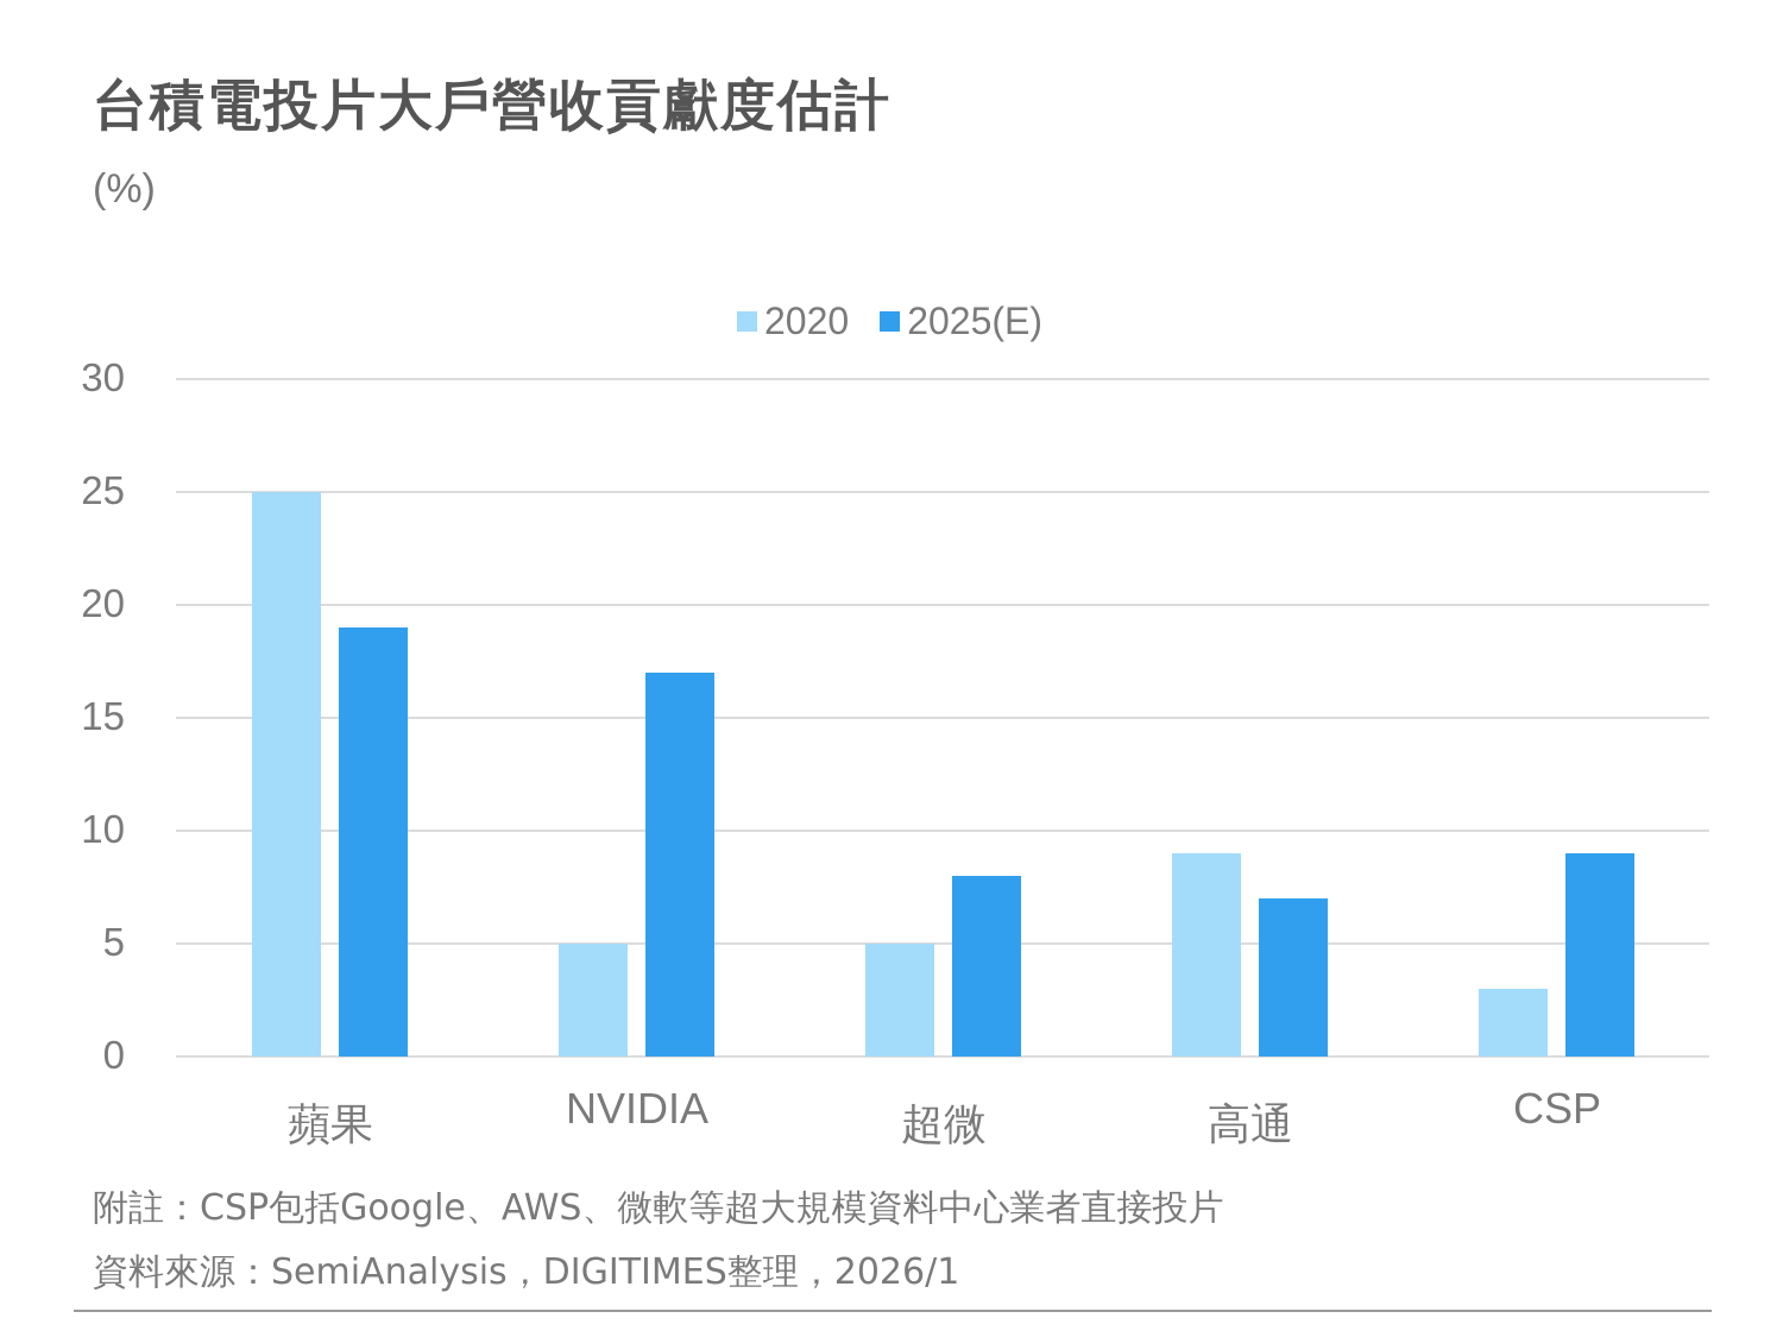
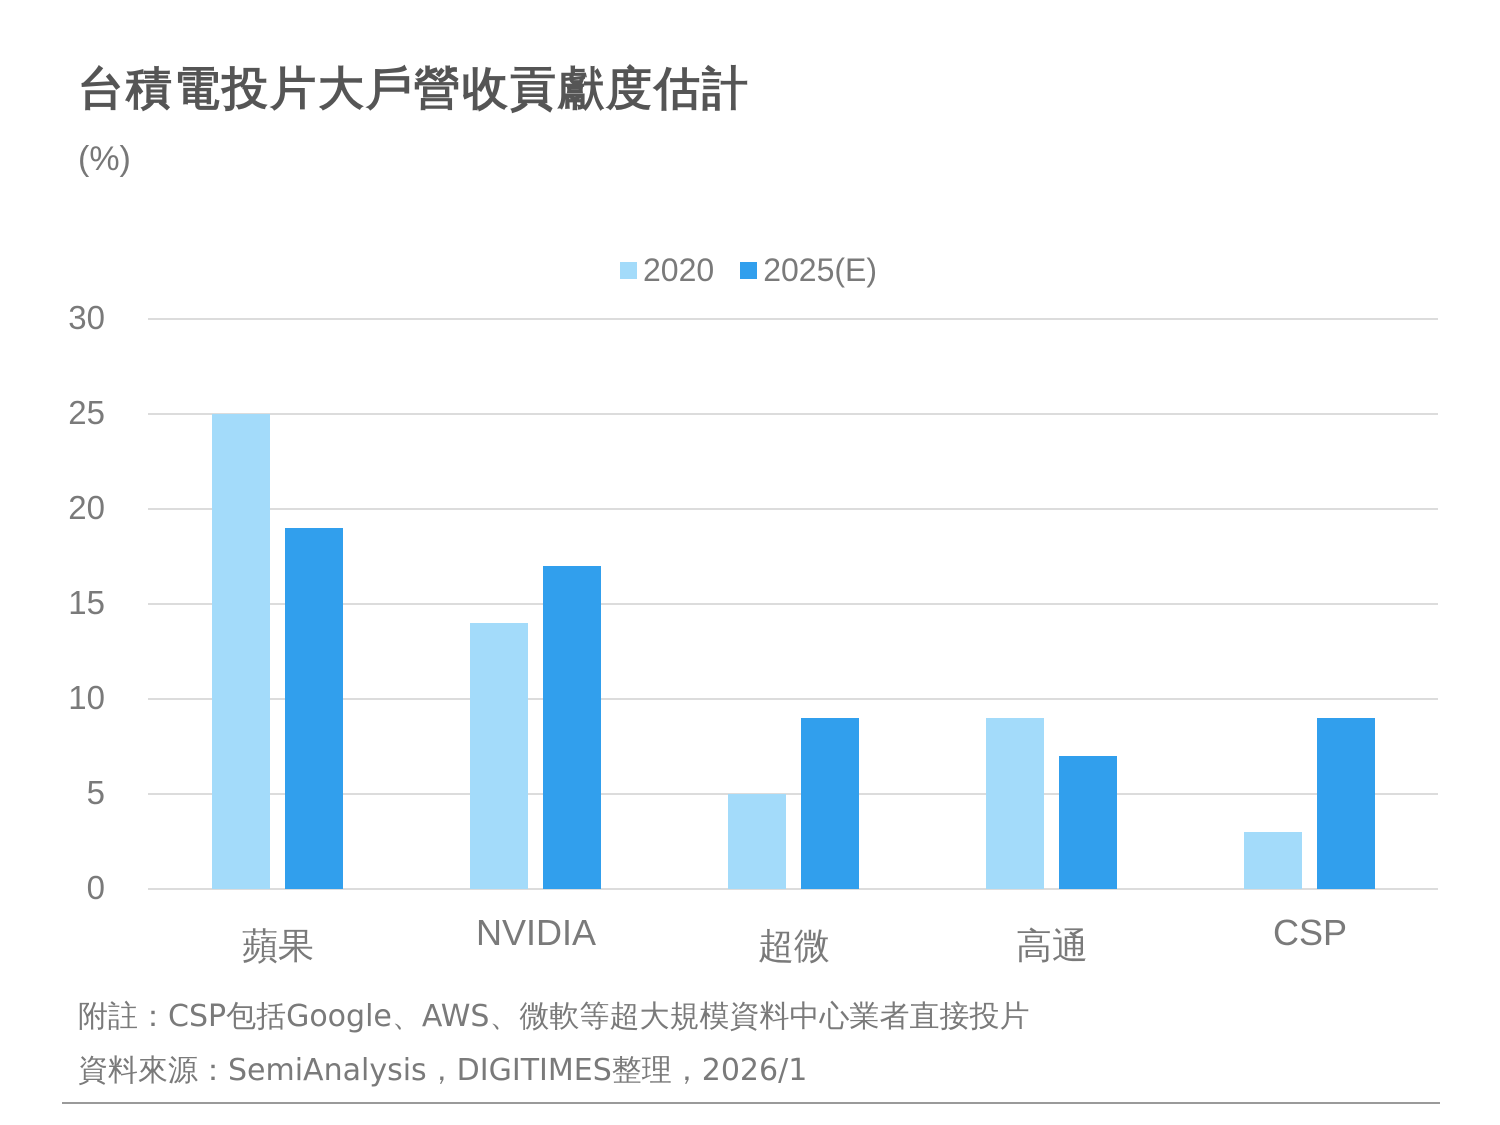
2020/NVIDIA: 5 -> 14
2025(E)/超微: 8 -> 9
